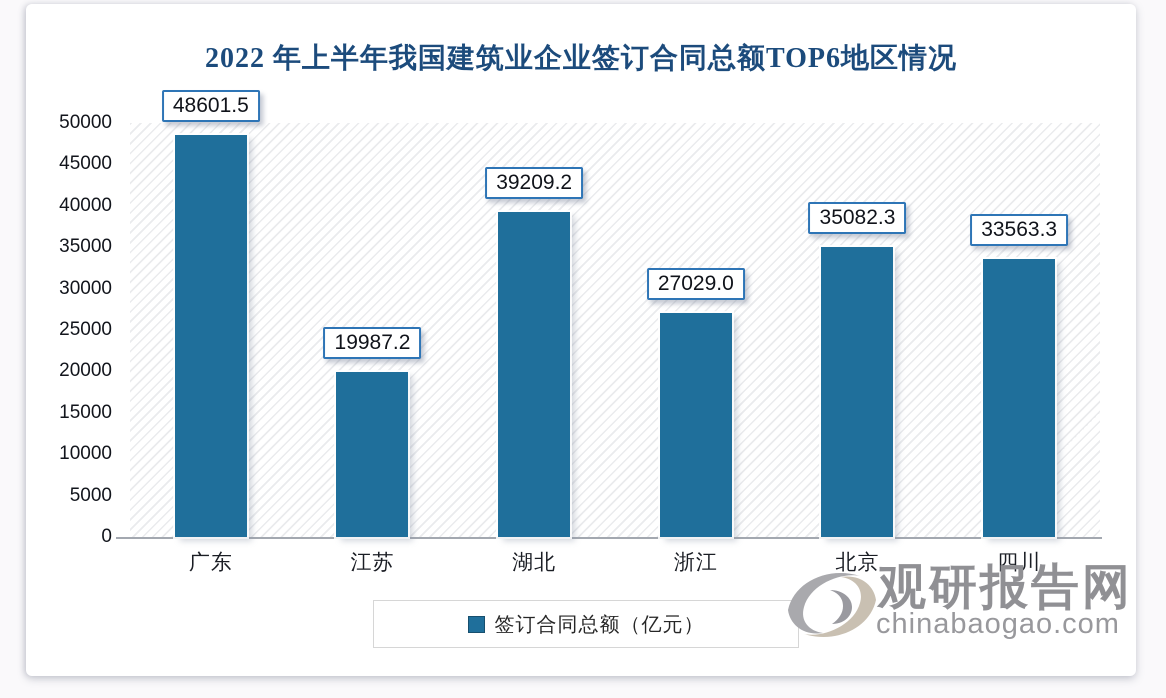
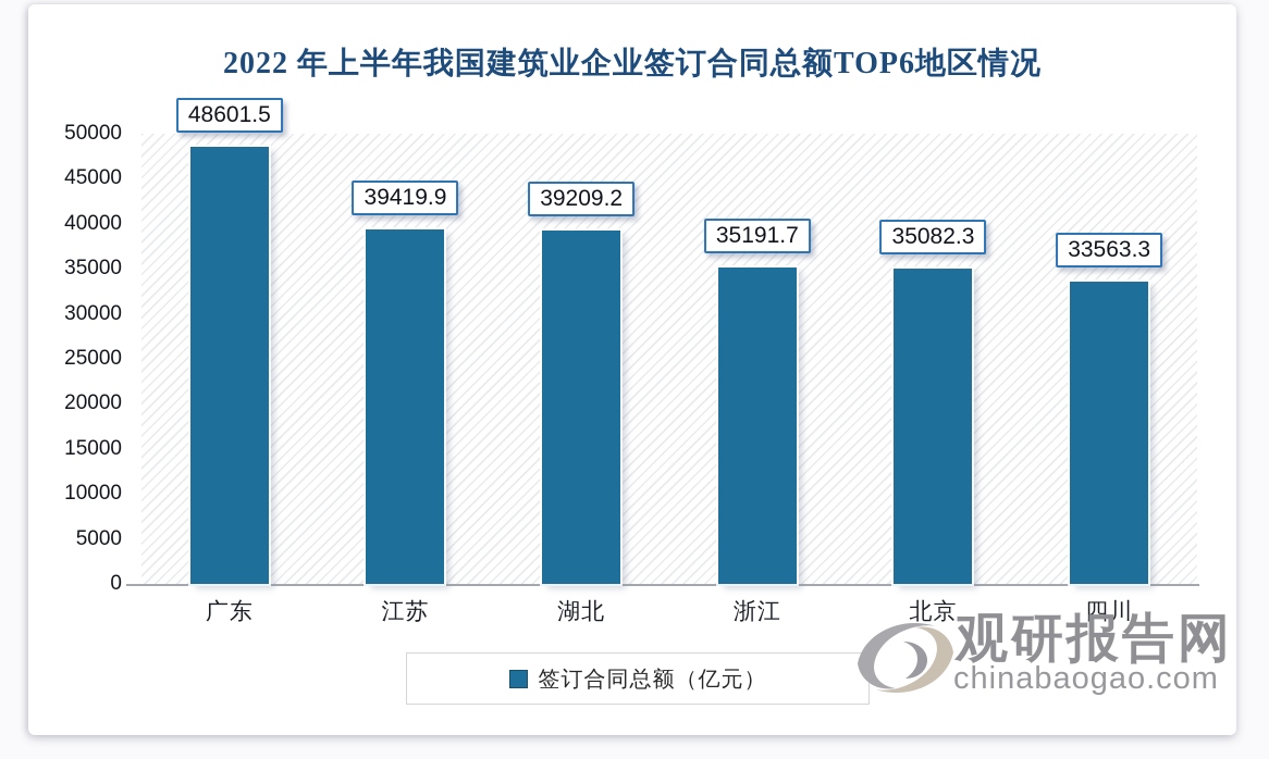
江苏: 19987.2 -> 39419.9
浙江: 27029.0 -> 35191.7
